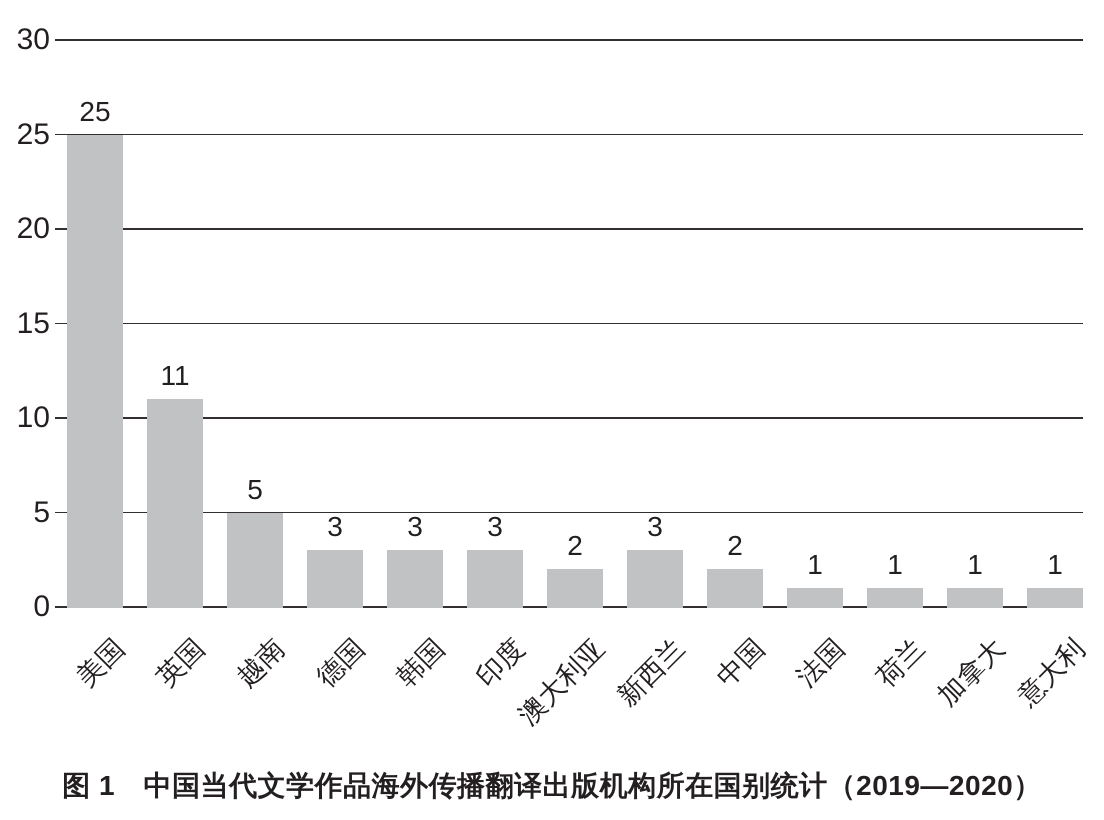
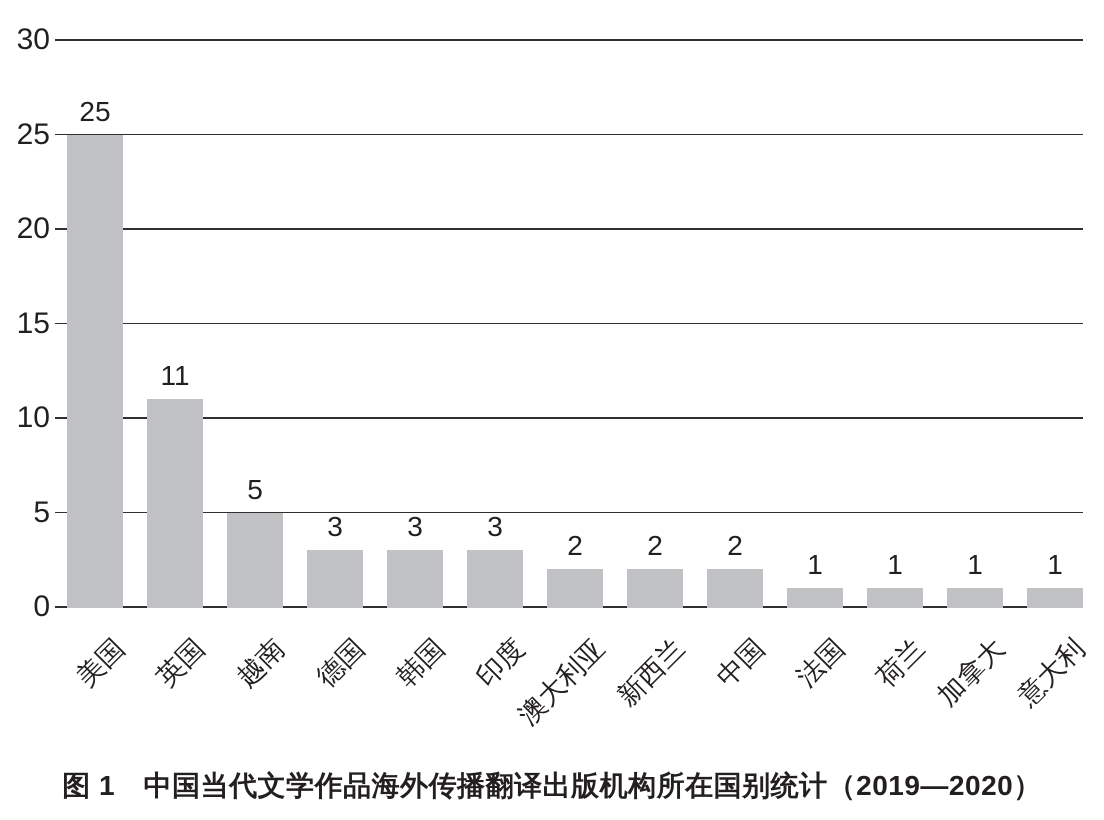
新西兰: 3 -> 2
